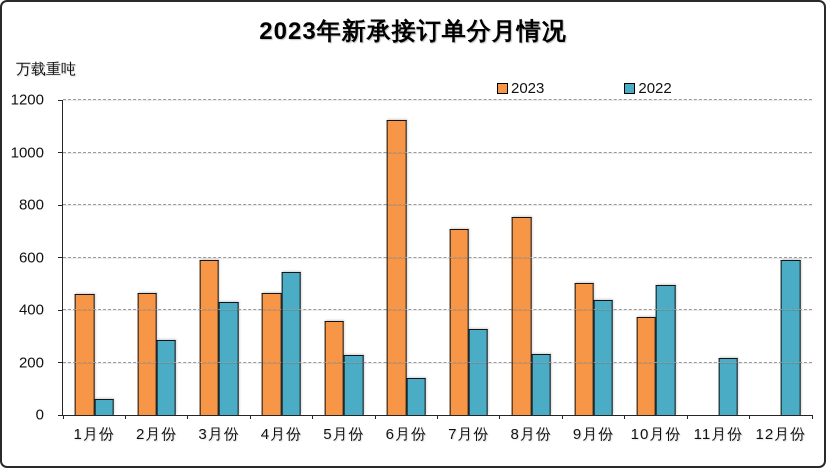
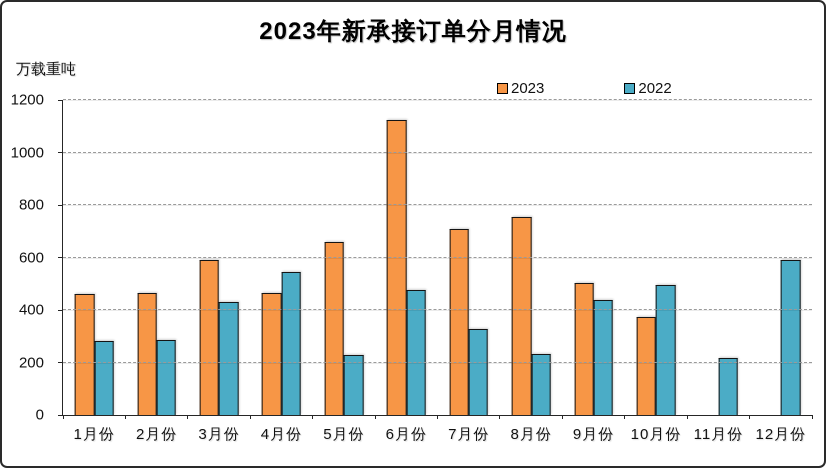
2022/1月份: 60 -> 280
2023/5月份: 360 -> 660
2022/6月份: 140 -> 480
